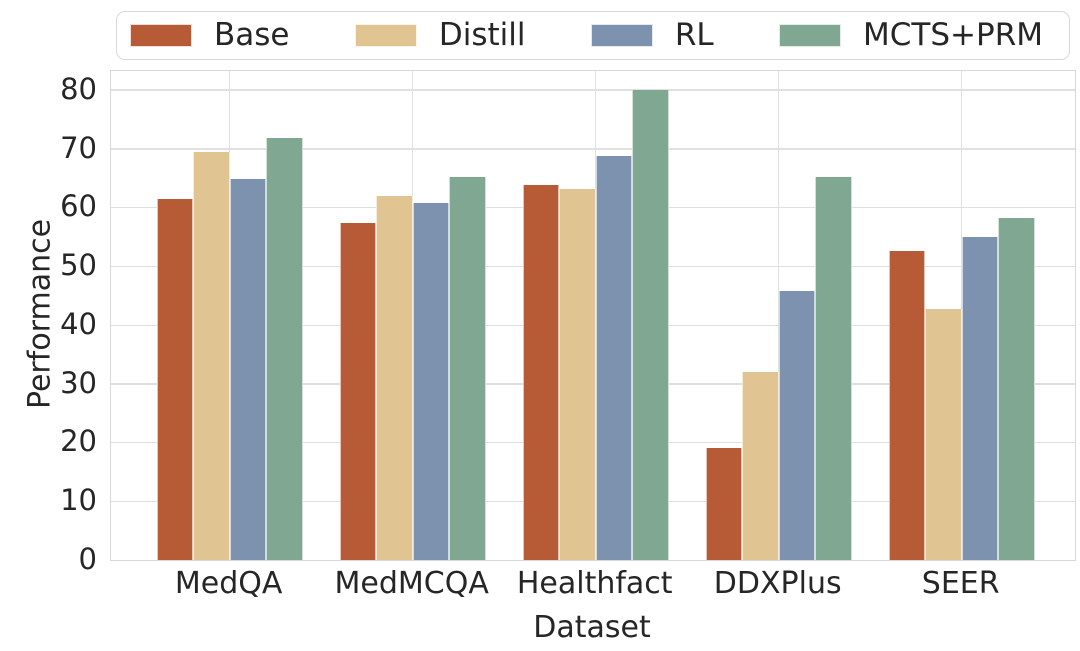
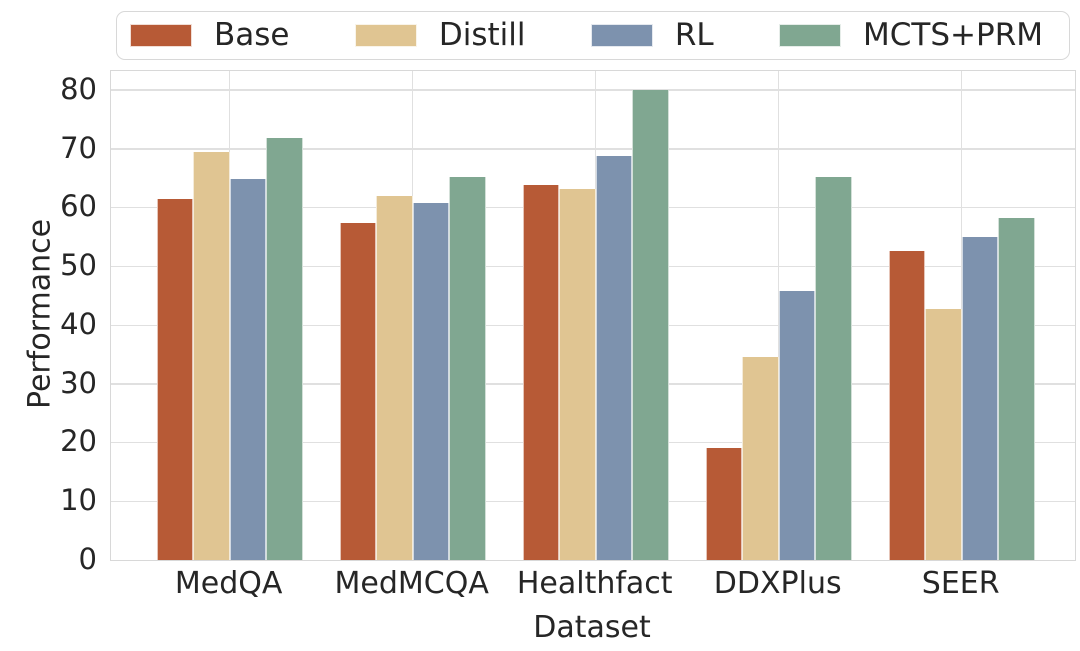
Distill/DDXPlus: 32 -> 34
